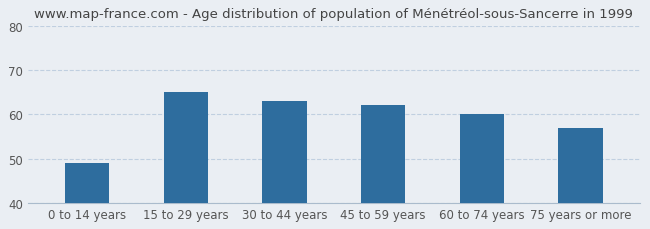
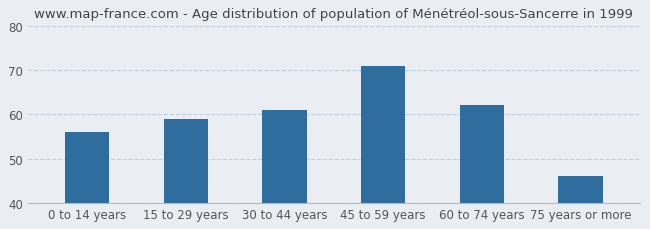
0 to 14 years: 49 -> 56
15 to 29 years: 65 -> 59
30 to 44 years: 63 -> 61
45 to 59 years: 62 -> 71
60 to 74 years: 60 -> 62
75 years or more: 57 -> 46
